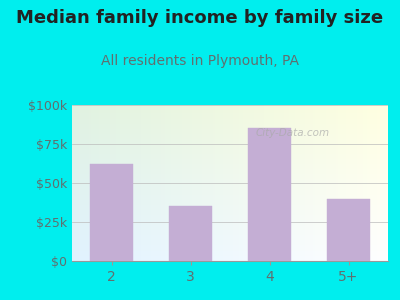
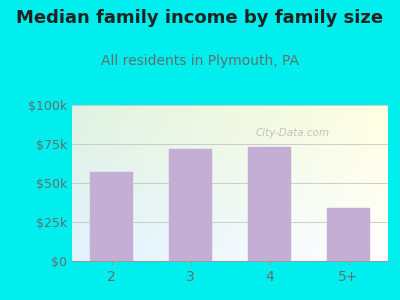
2: $62k -> $57k
3: $35k -> $72k
4: $85k -> $73k
5+: $40k -> $34k
